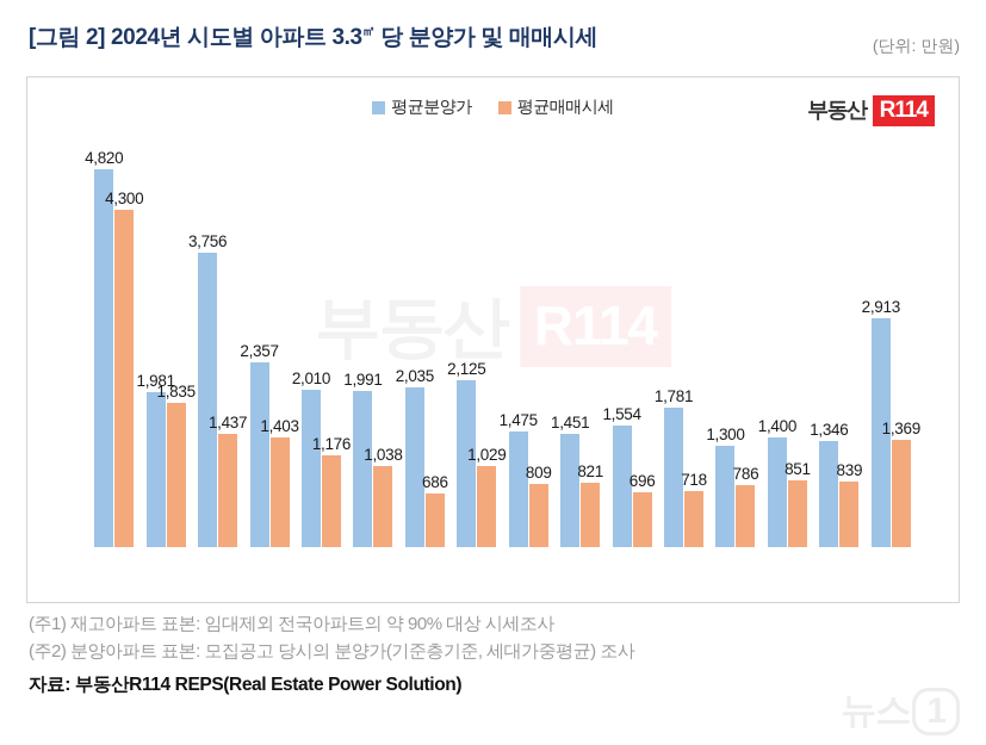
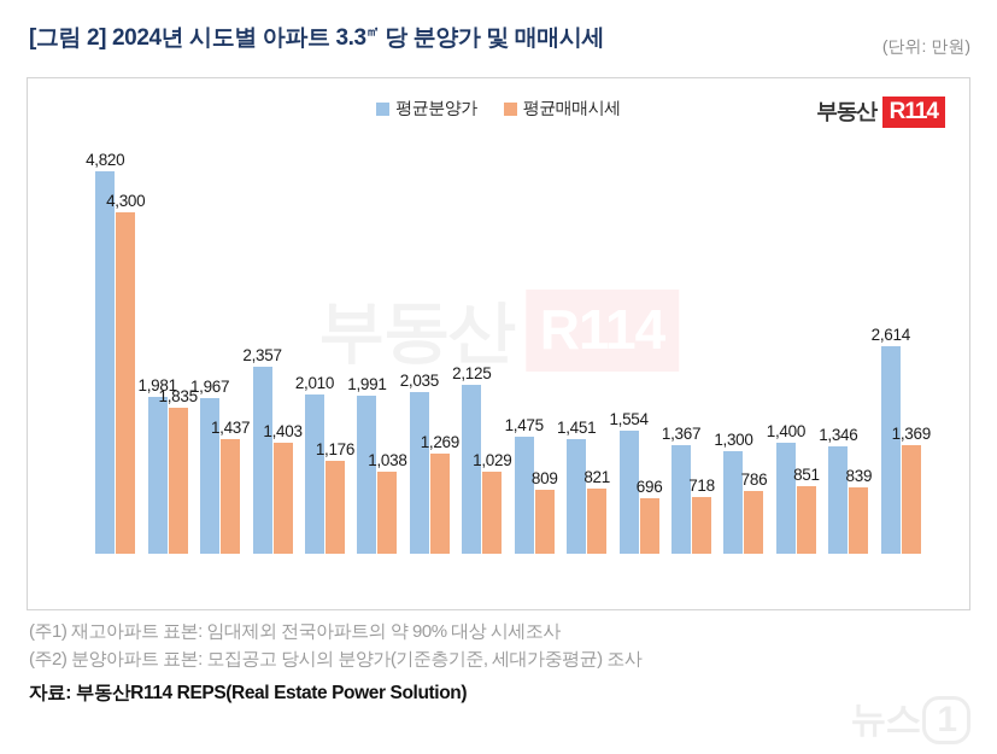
평균분양가/인천: 3,756 -> 1,967
평균매매시세/대전: 686 -> 1,269
평균분양가/전남: 1,781 -> 1,367
평균분양가/제주: 2,913 -> 2,614
